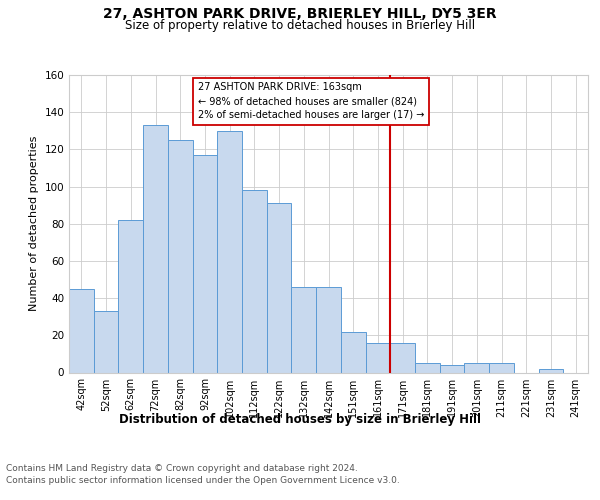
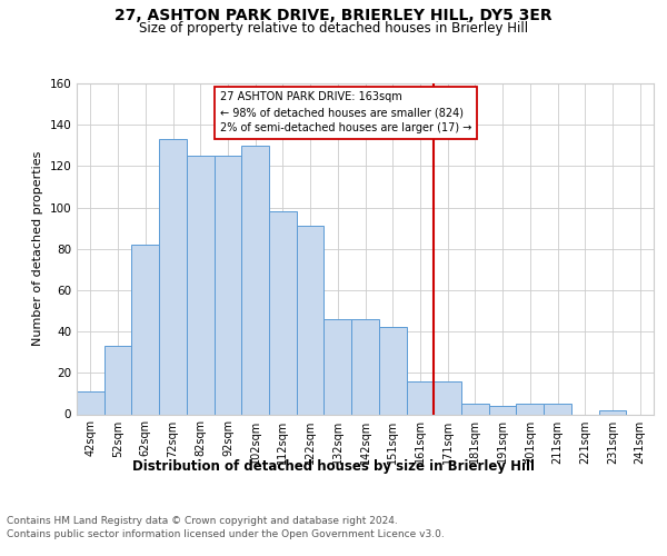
42sqm: 45 -> 11
92sqm: 117 -> 125
151sqm: 22 -> 42
